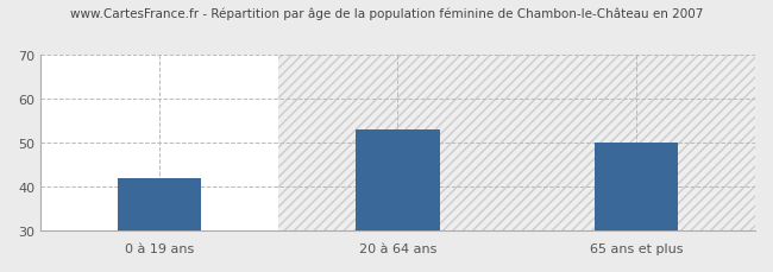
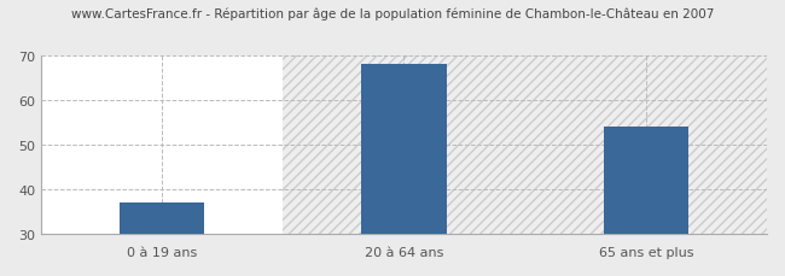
0 à 19 ans: 42 -> 37
20 à 64 ans: 53 -> 68
65 ans et plus: 50 -> 54
